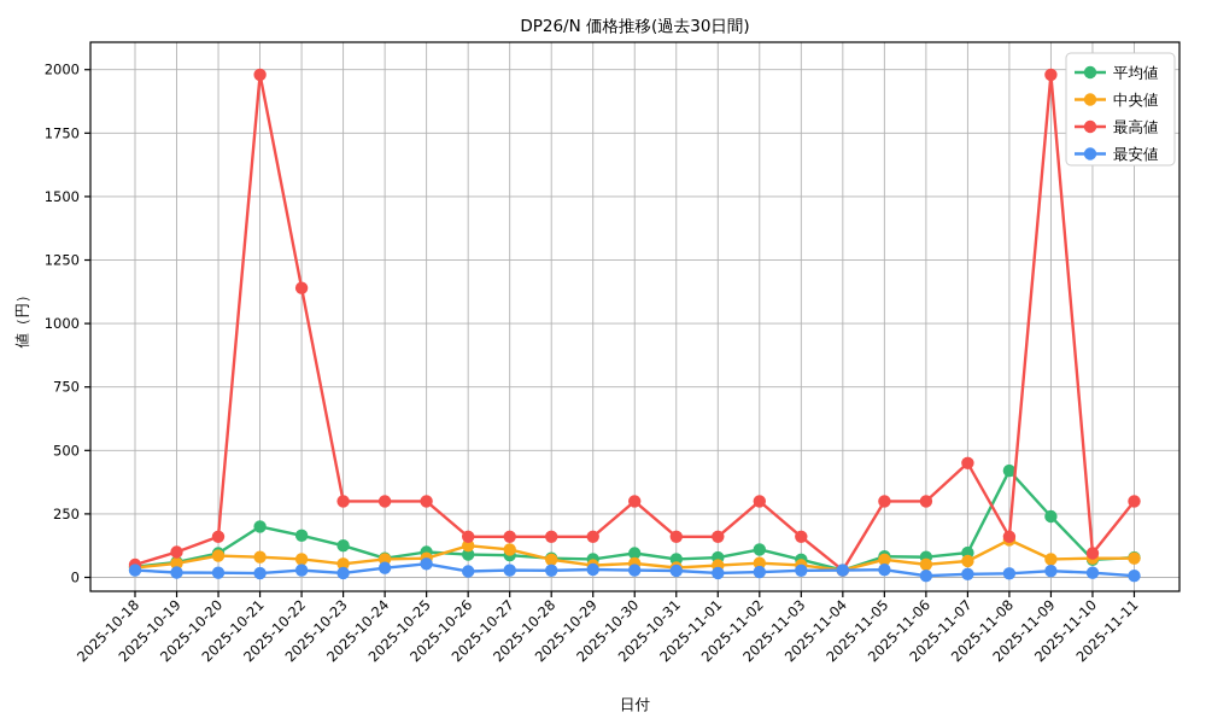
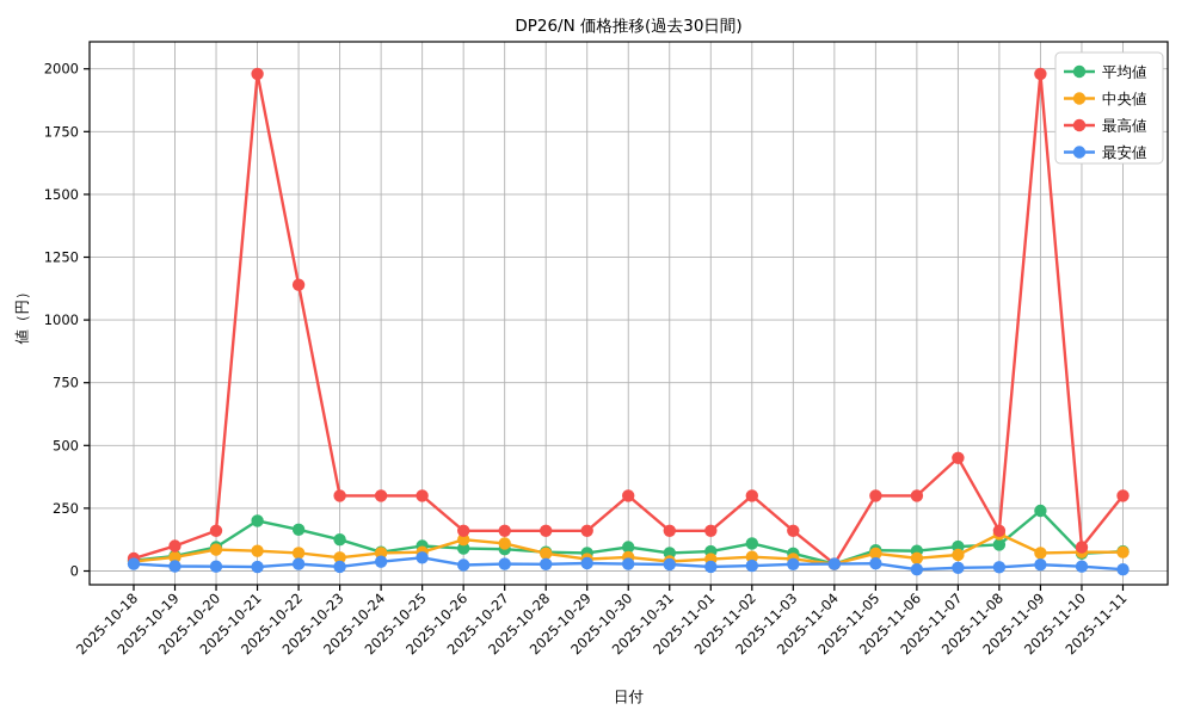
平均値/2025-11-08: 420 -> 100
